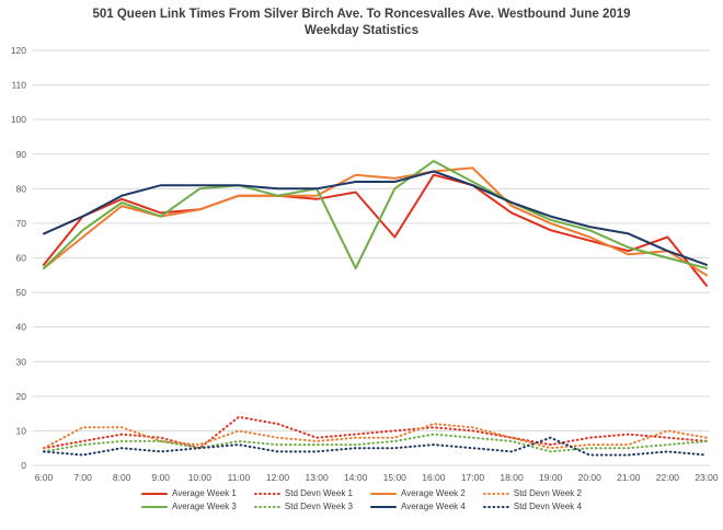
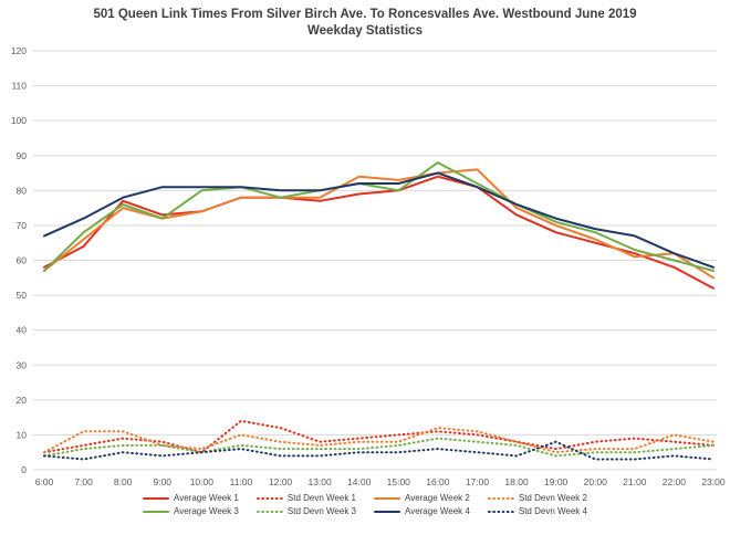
Average Week 1/7:00: 72 -> 64
Average Week 3/14:00: 57 -> 82
Average Week 1/15:00: 66 -> 80
Average Week 1/22:00: 66 -> 58
